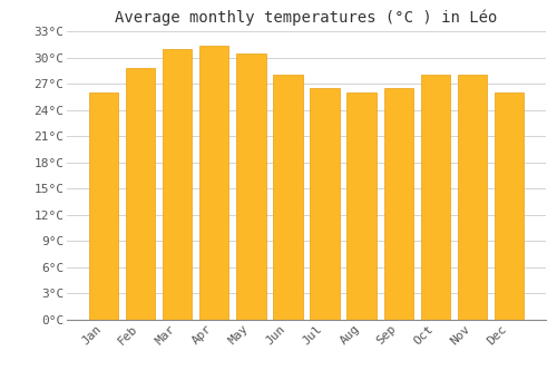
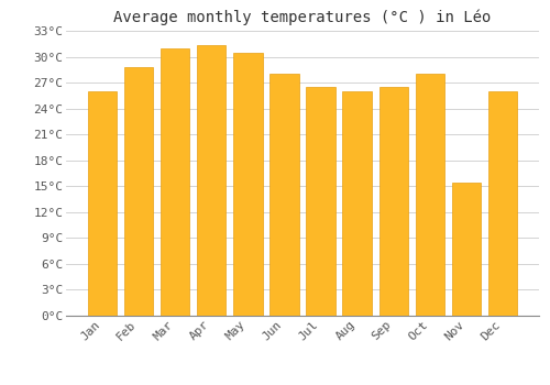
Nov: 28.0°C -> 15.4°C
